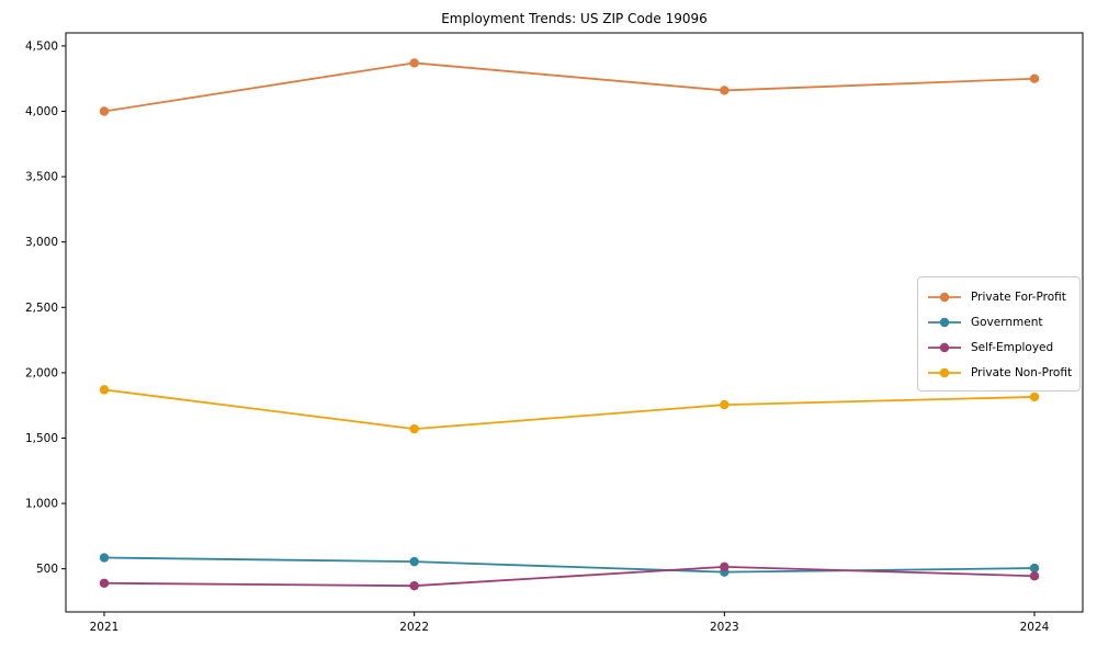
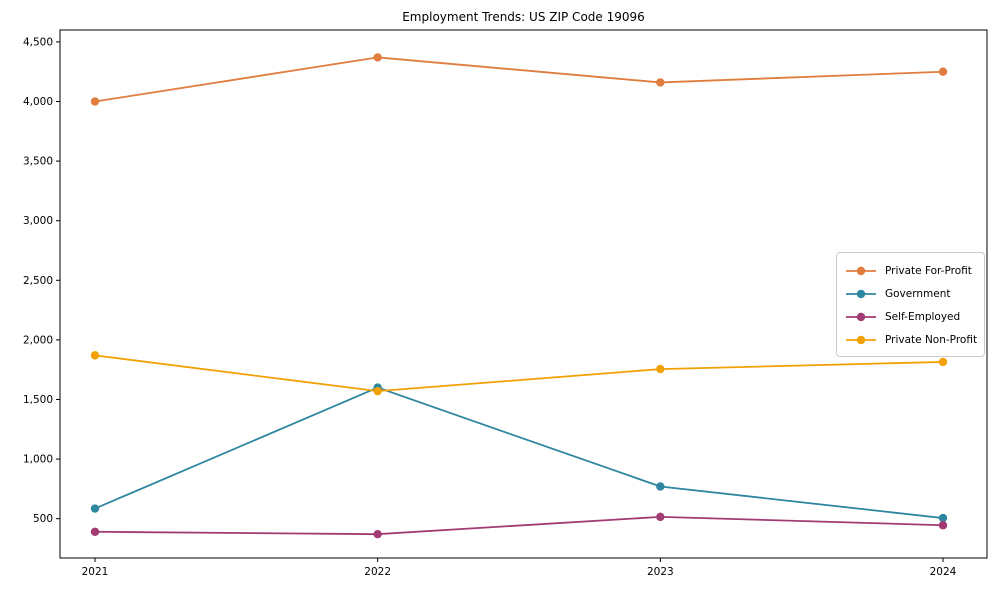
Government/2022: 560 -> 1600
Government/2023: 480 -> 770
